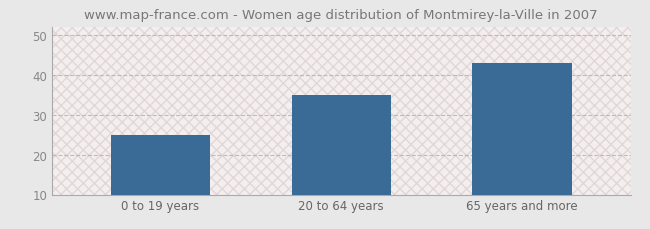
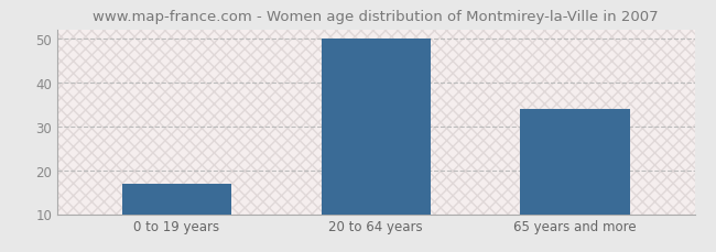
0 to 19 years: 25 -> 17
20 to 64 years: 35 -> 50
65 years and more: 43 -> 34
